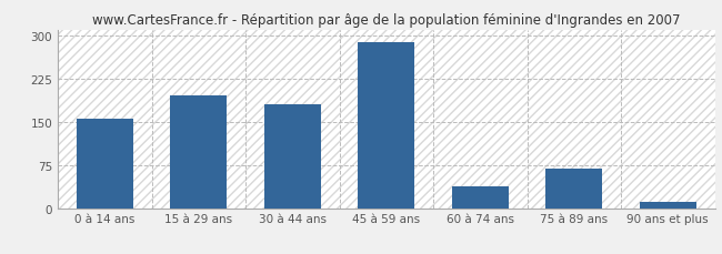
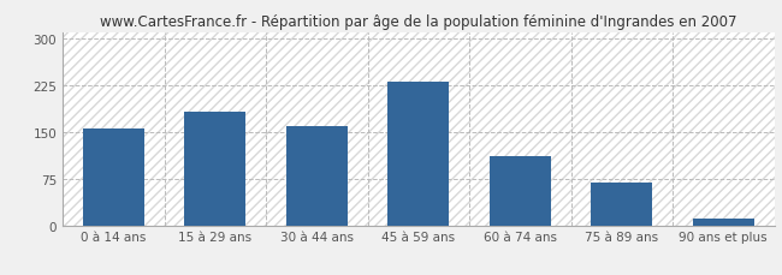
15 à 29 ans: 196 -> 182
30 à 44 ans: 180 -> 160
45 à 59 ans: 288 -> 230
60 à 74 ans: 38 -> 110
